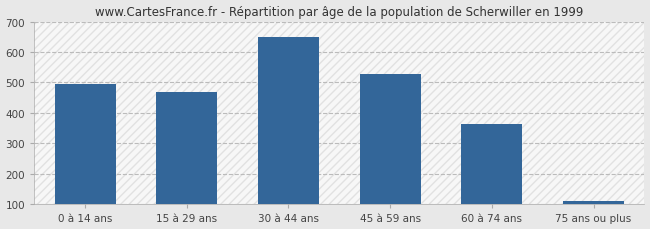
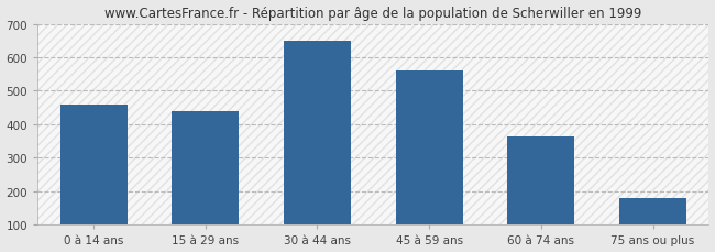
0 à 14 ans: 495 -> 460
15 à 29 ans: 470 -> 440
45 à 59 ans: 527 -> 560
75 ans ou plus: 112 -> 180
